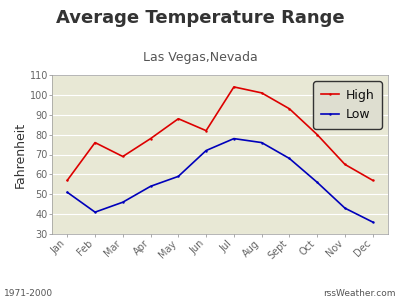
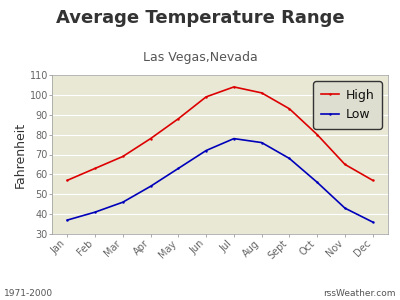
Low/Jan: 51 -> 37
High/Feb: 76 -> 63
Low/May: 59 -> 63
High/Jun: 82 -> 99
